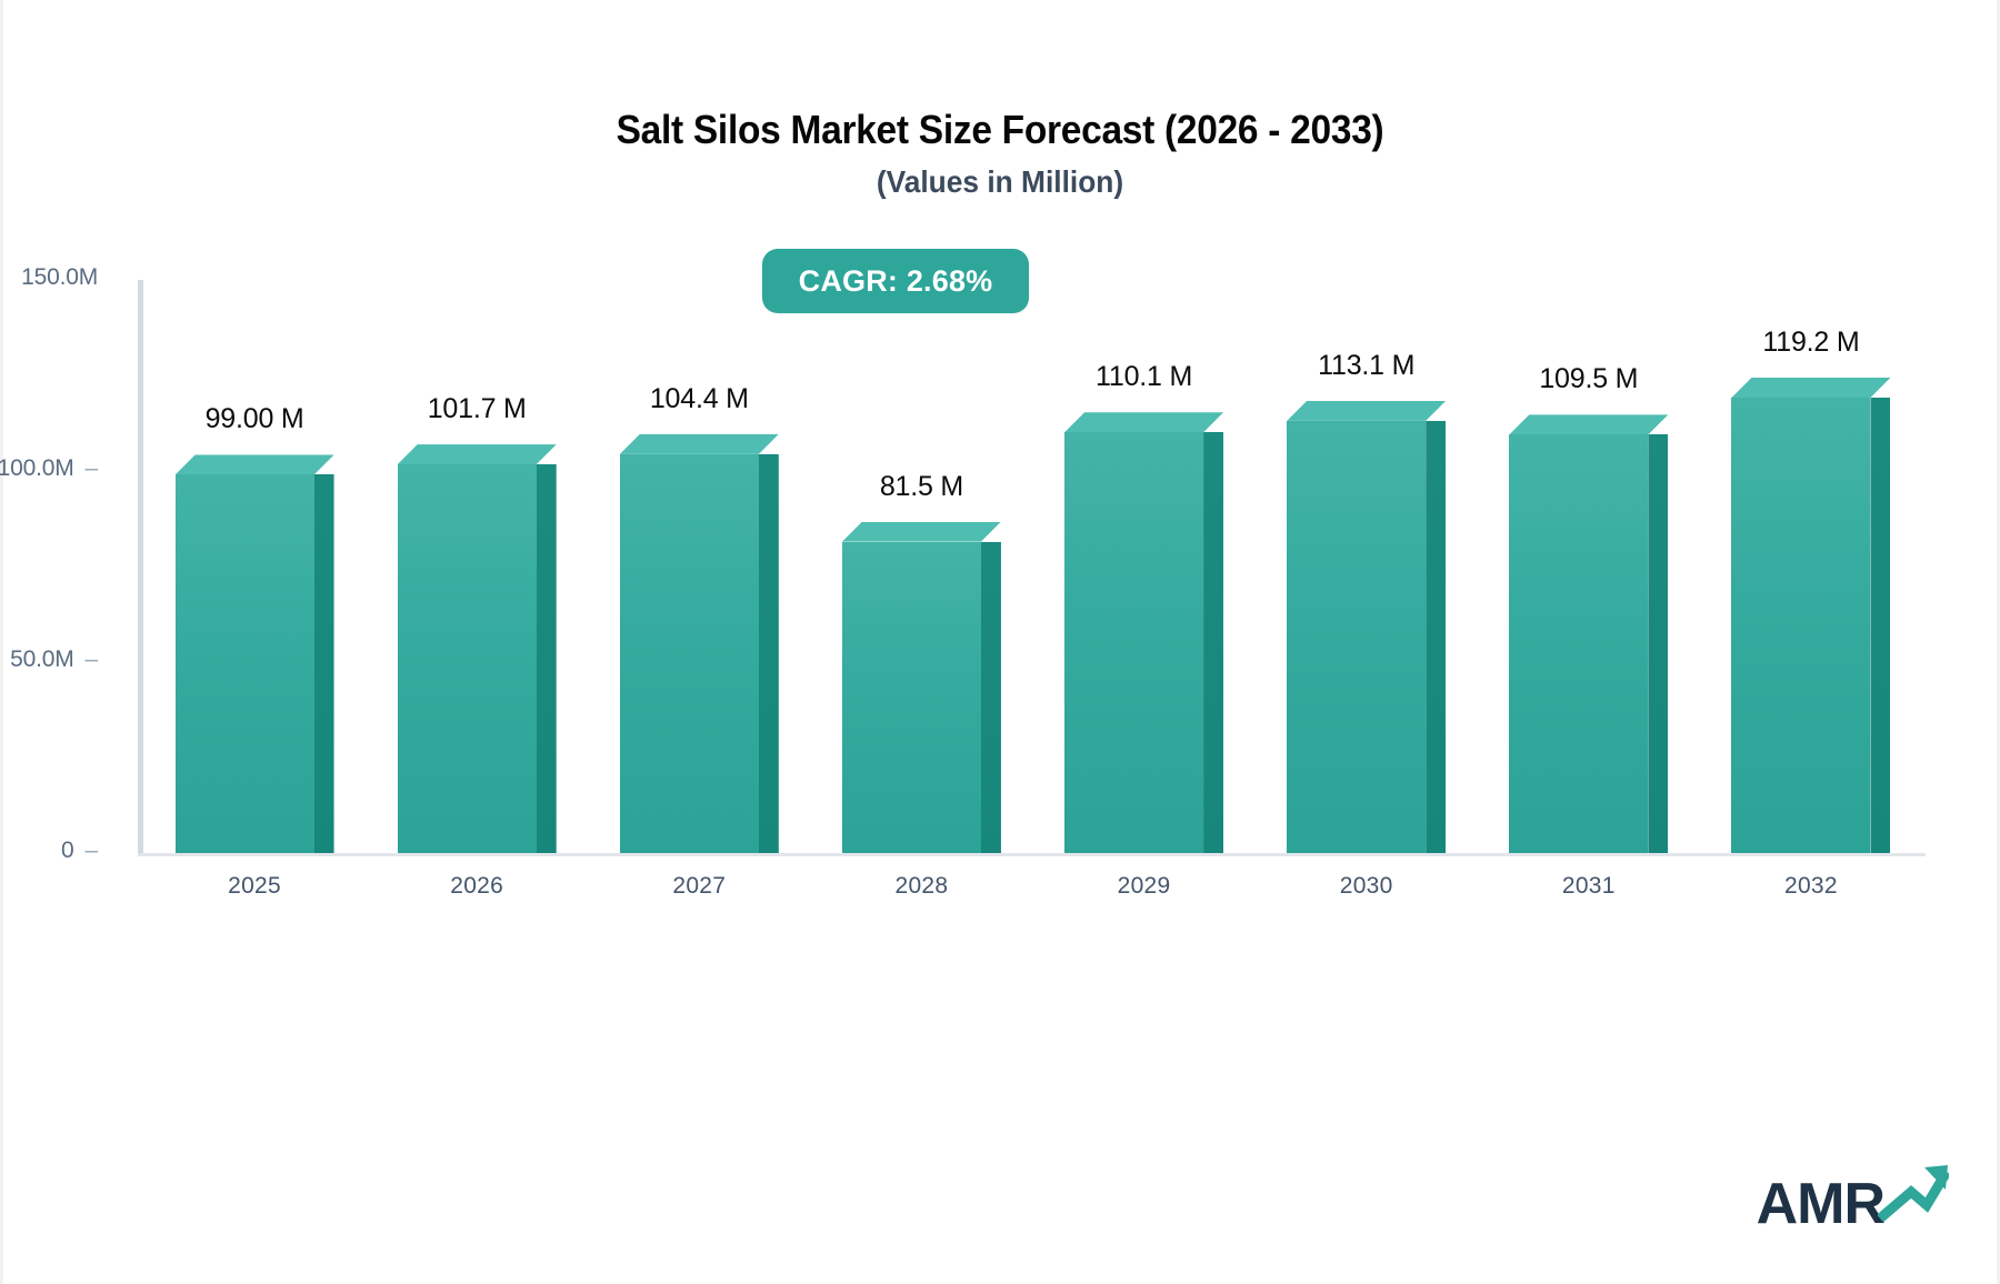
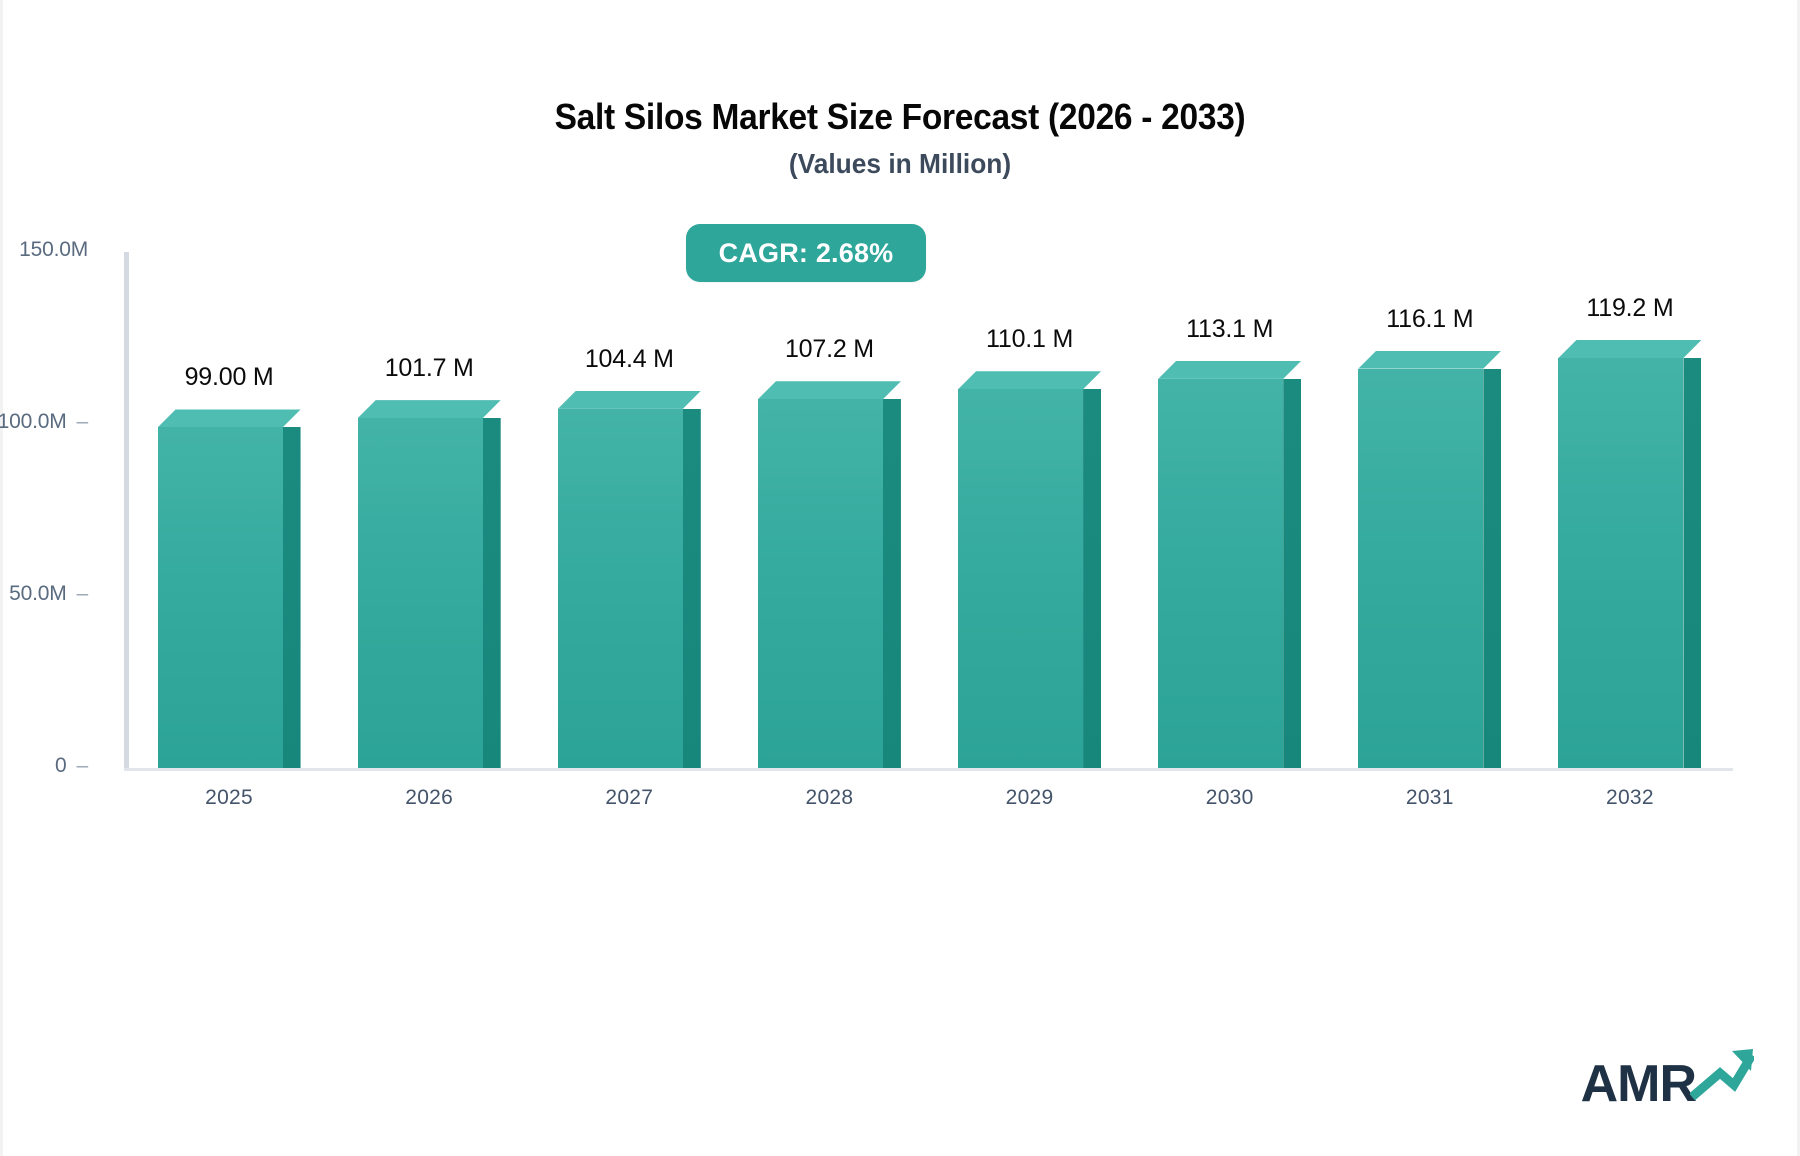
2028: 81.5 -> 107.2
2031: 109.5 -> 116.1
